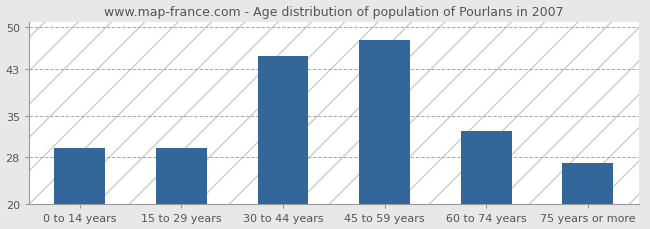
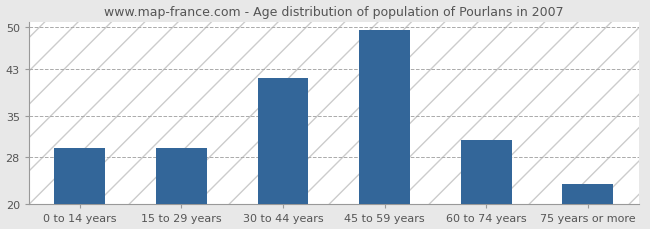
30 to 44 years: 45.2 -> 41.5
45 to 59 years: 47.8 -> 49.5
60 to 74 years: 32.4 -> 31.0
75 years or more: 27.0 -> 23.5
